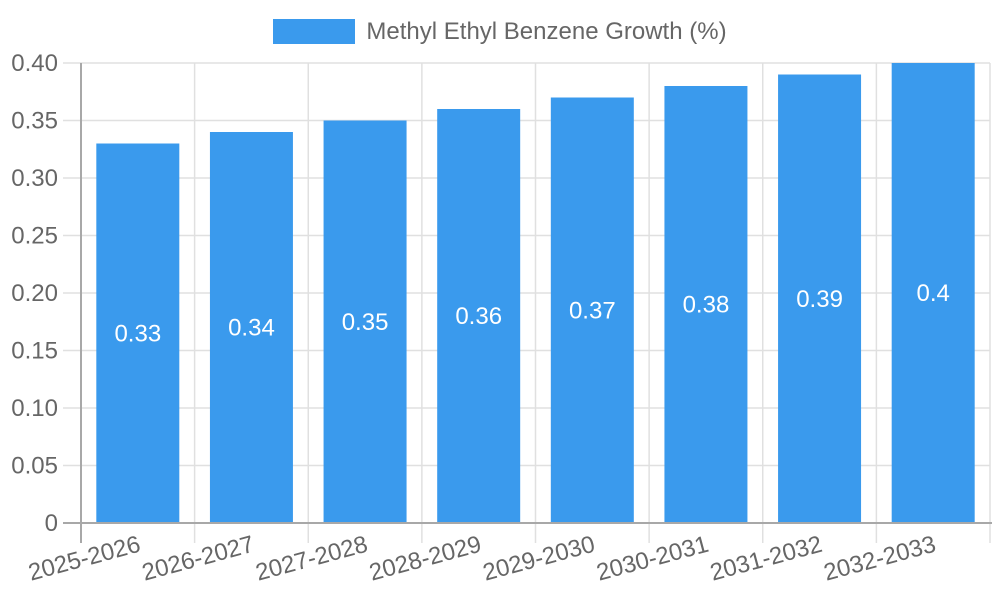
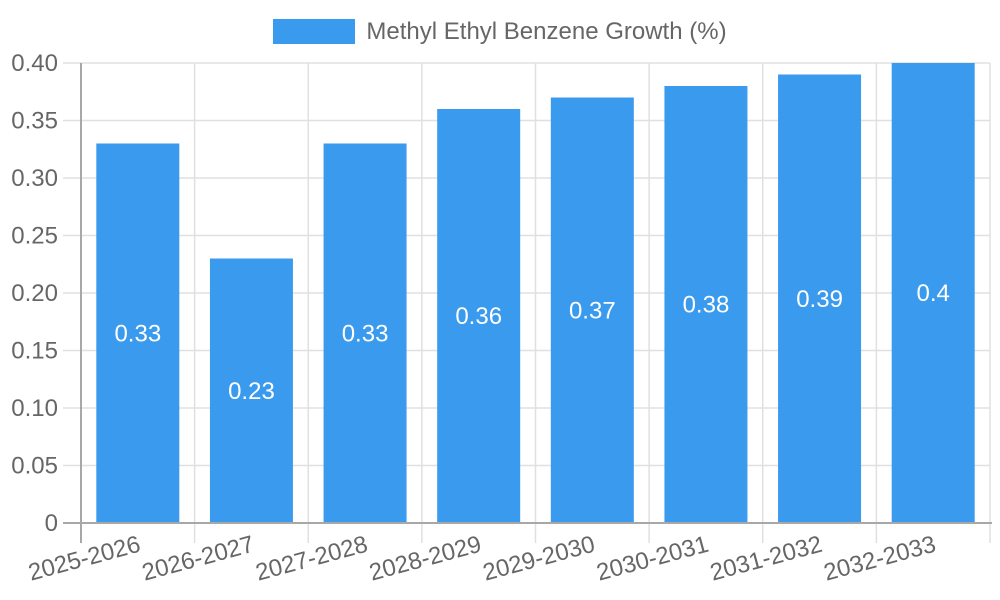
2026-2027: 0.34 -> 0.23
2027-2028: 0.35 -> 0.33
